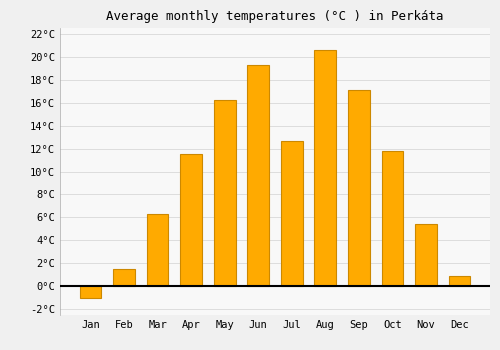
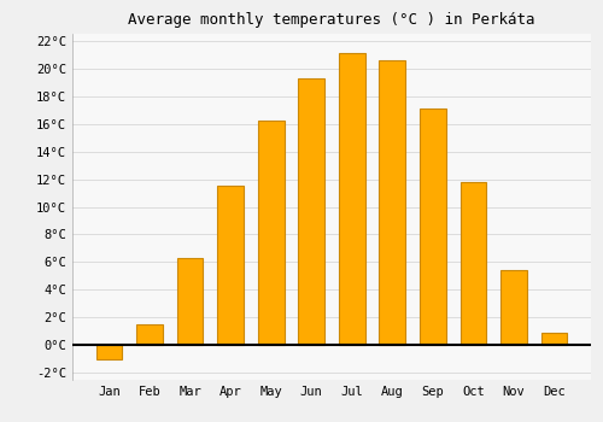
Jul: 12.7°C -> 21.1°C
